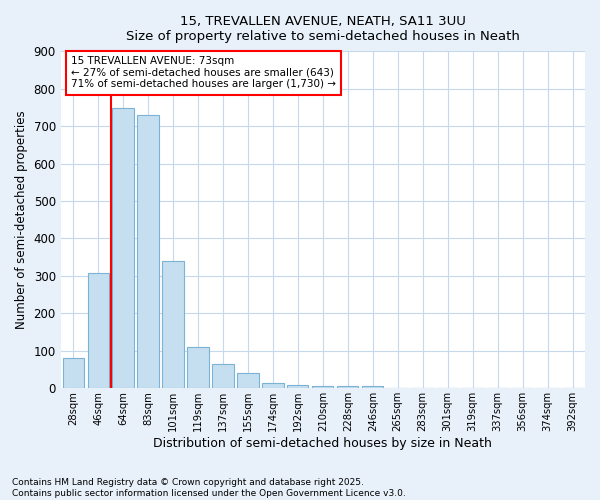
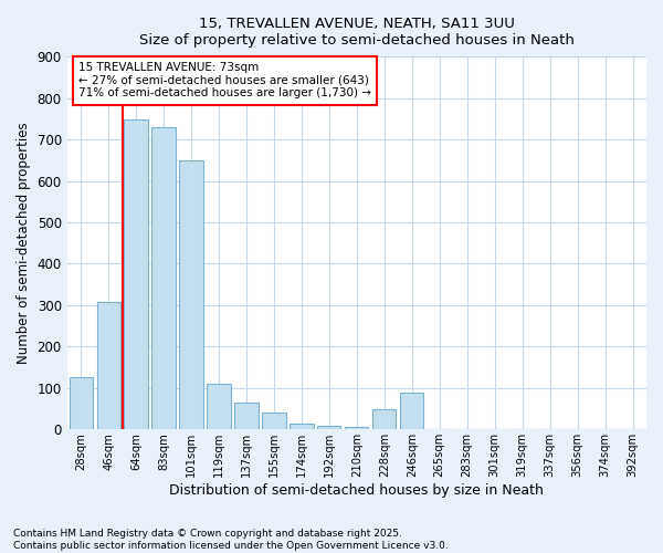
28sqm: 80 -> 125
101sqm: 340 -> 650
228sqm: 5 -> 50
246sqm: 5 -> 90
